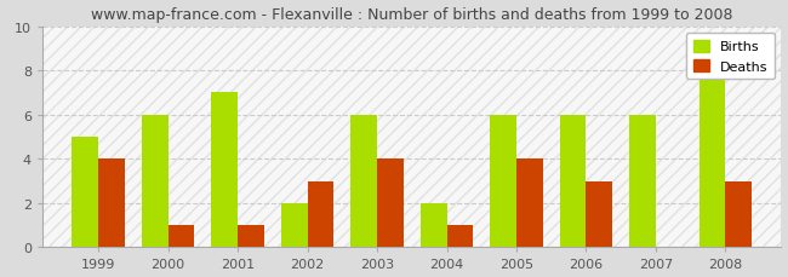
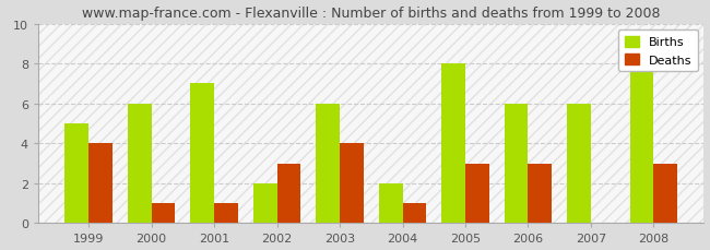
Births/2005: 6 -> 8
Deaths/2005: 4 -> 3
